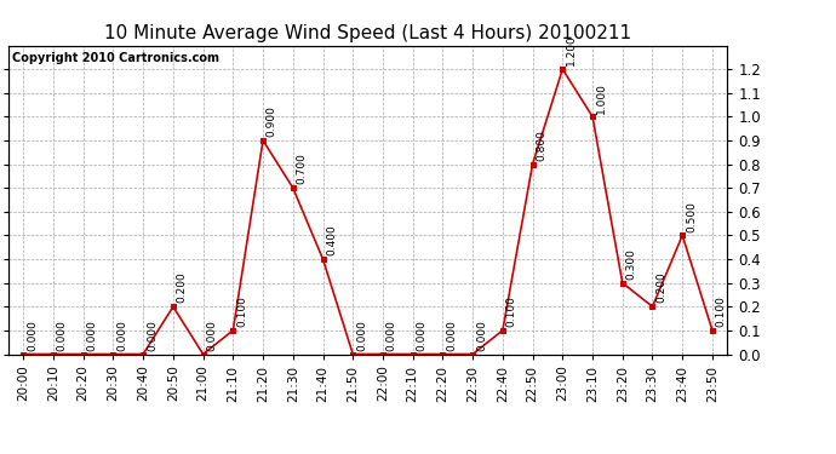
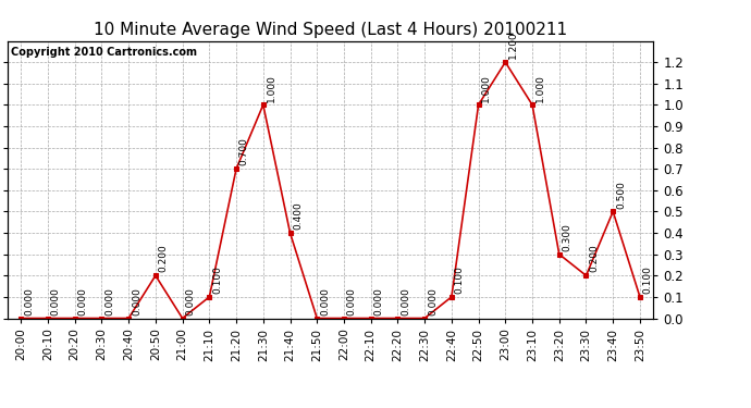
21:20: 0.900 -> 0.700
21:30: 0.700 -> 1.000
22:50: 0.800 -> 1.000
